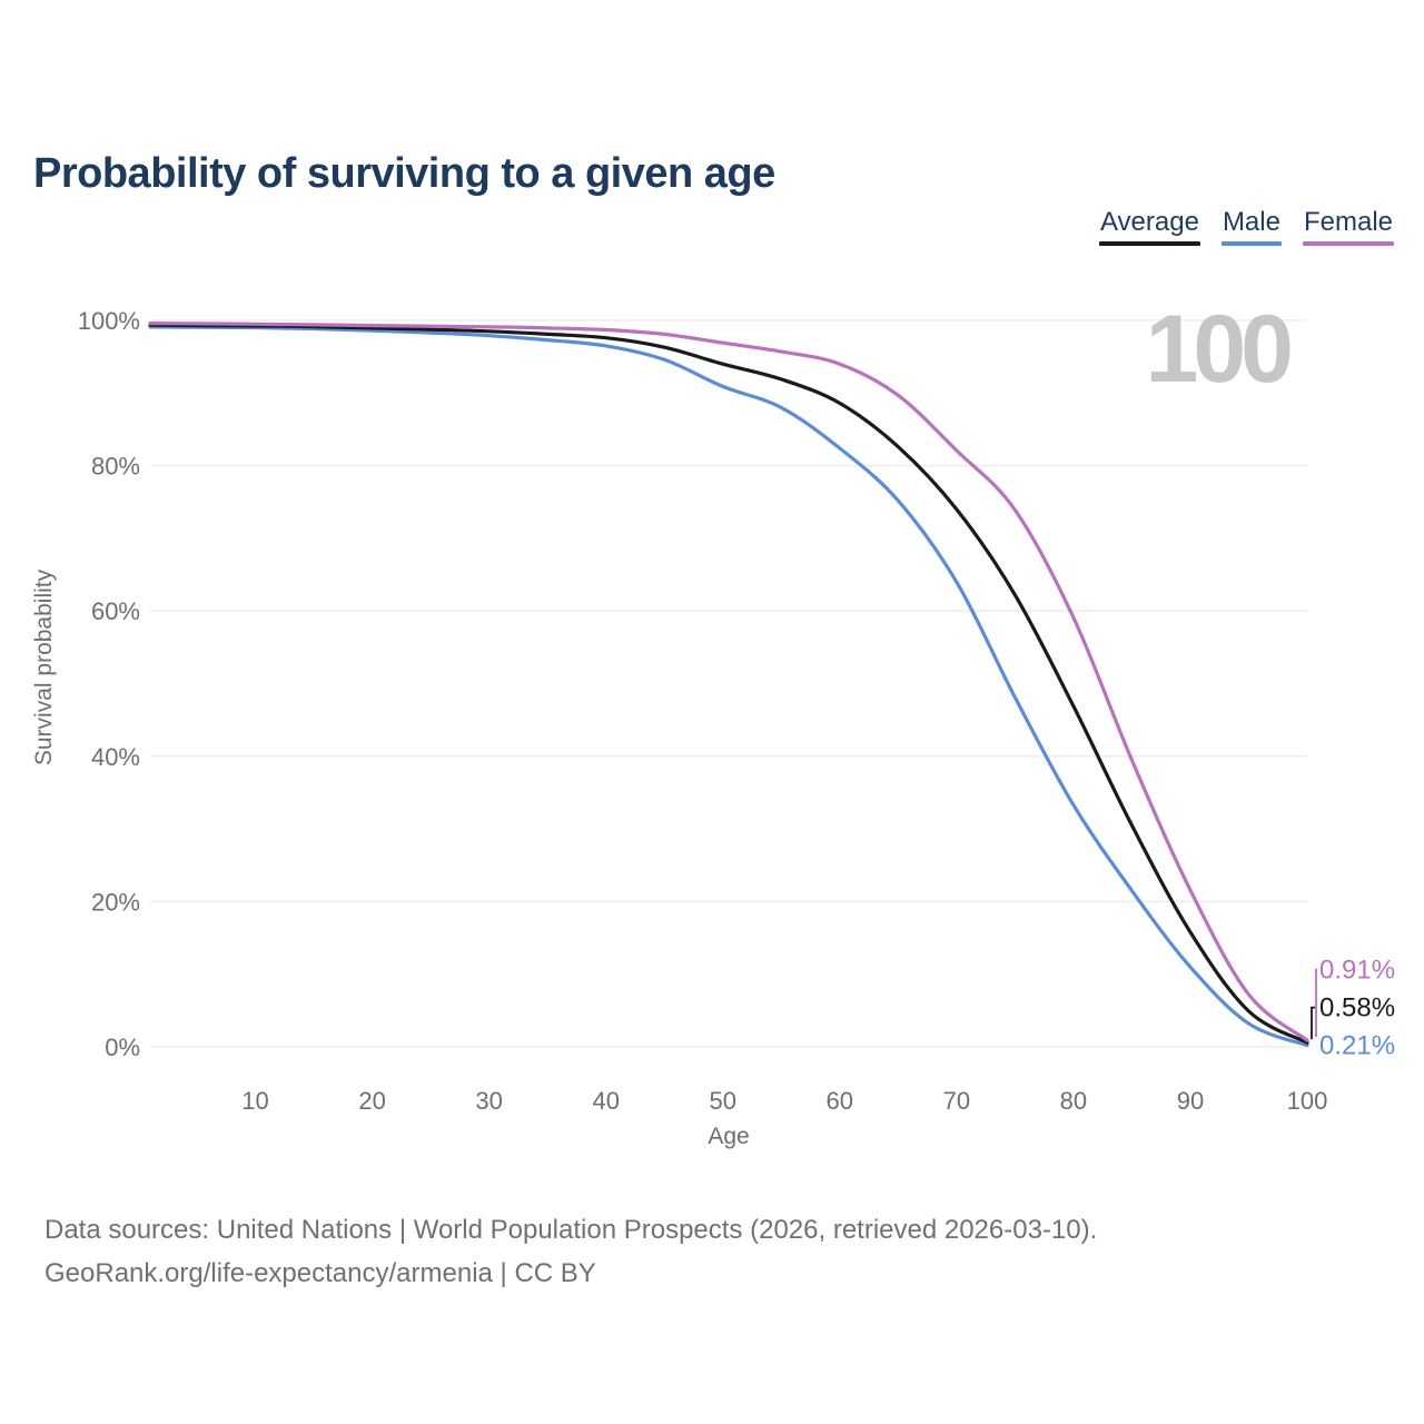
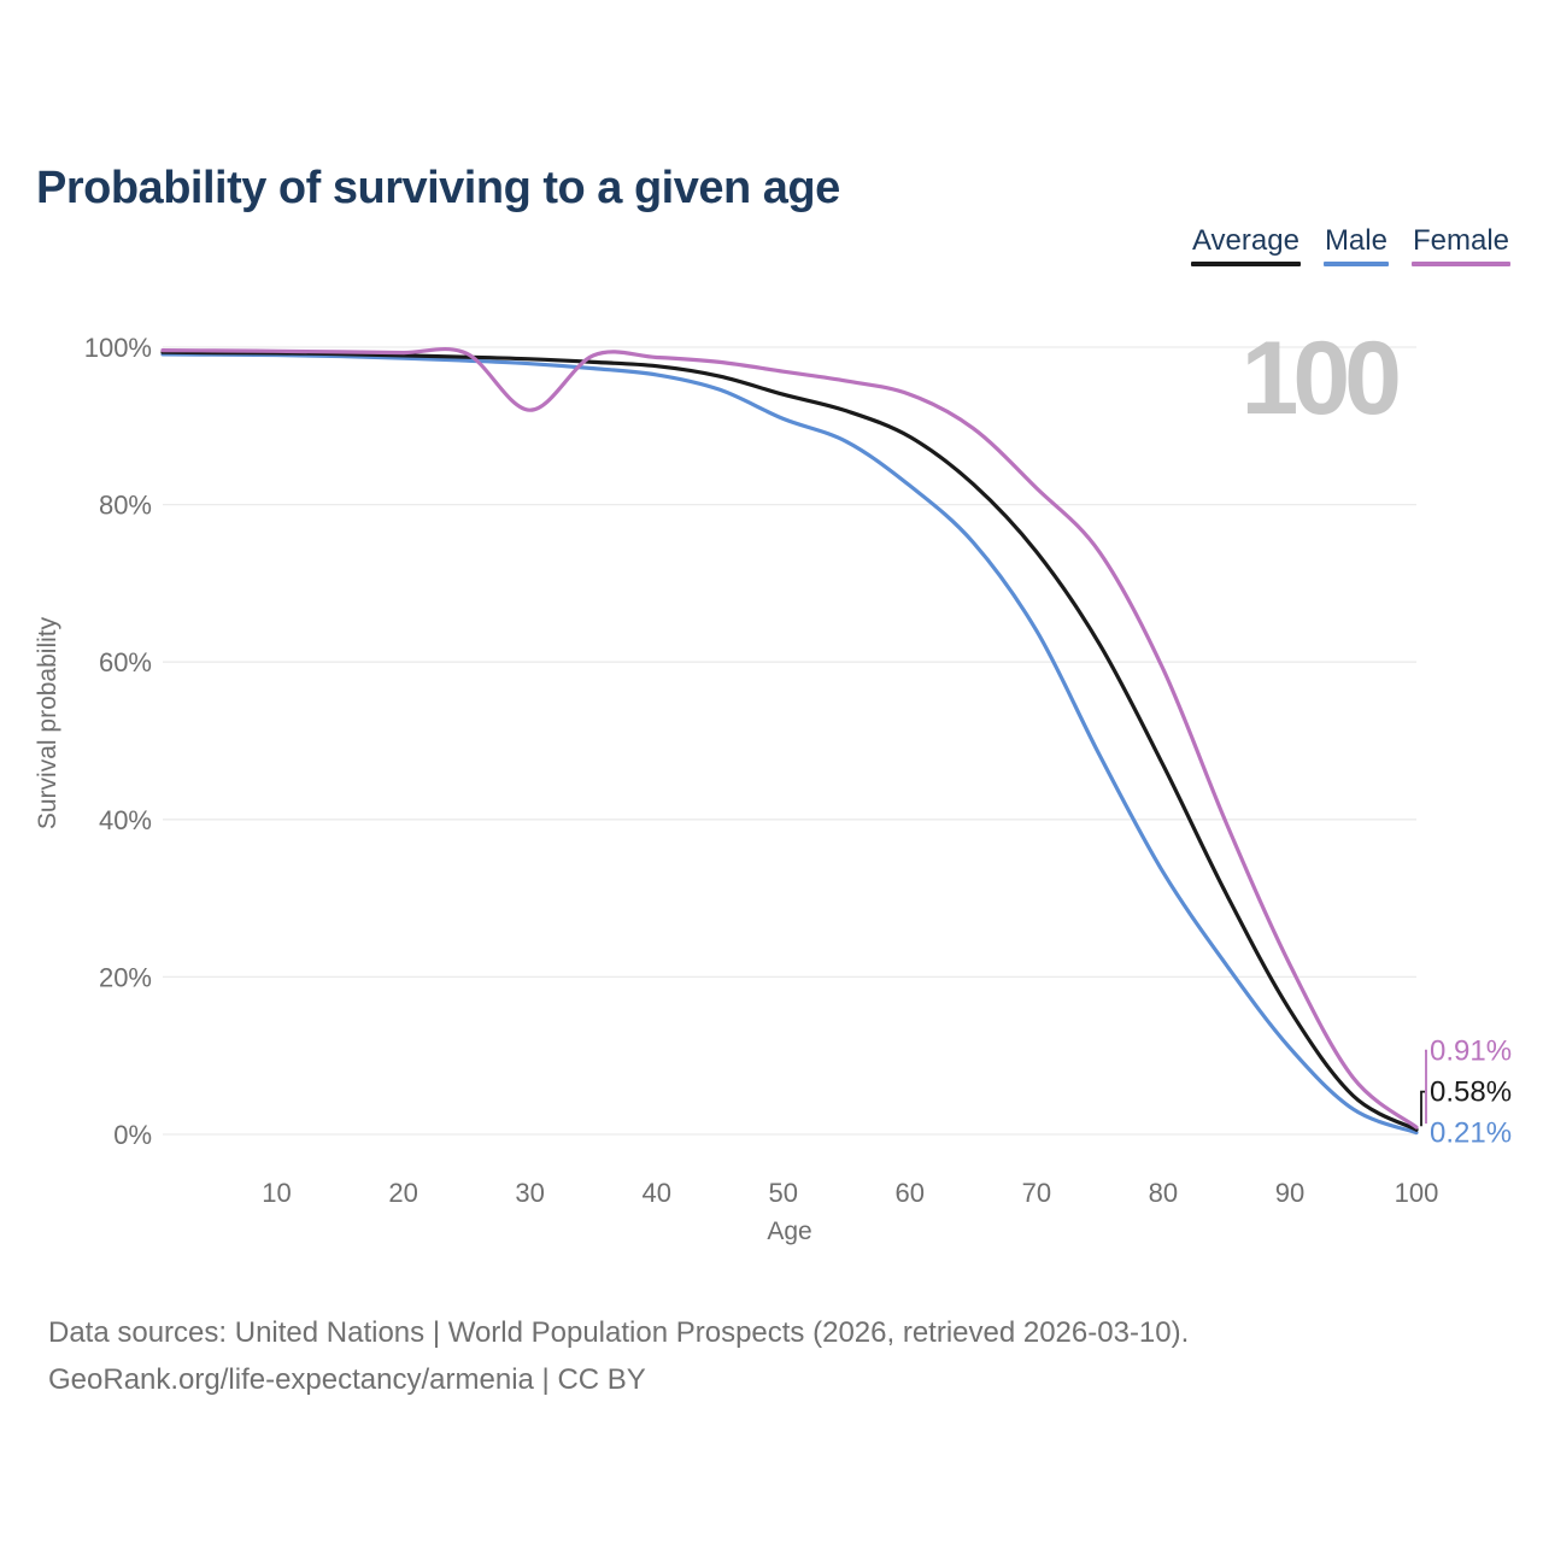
Female/30: 99% -> 92%
